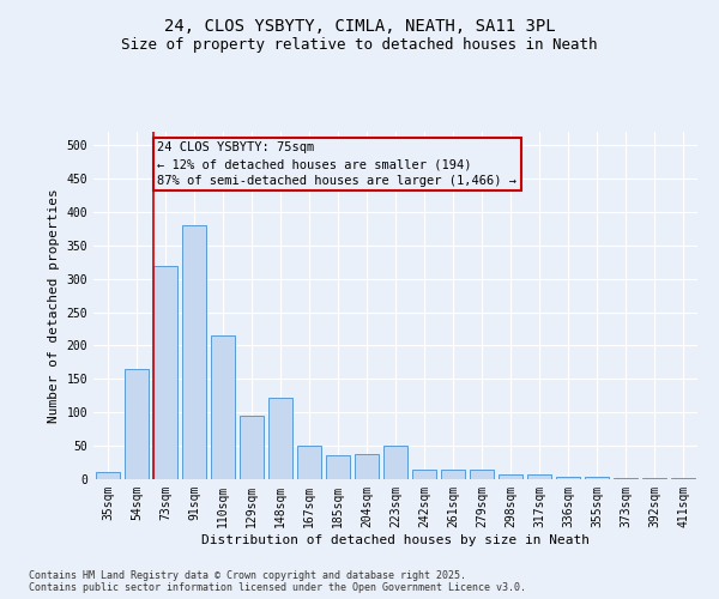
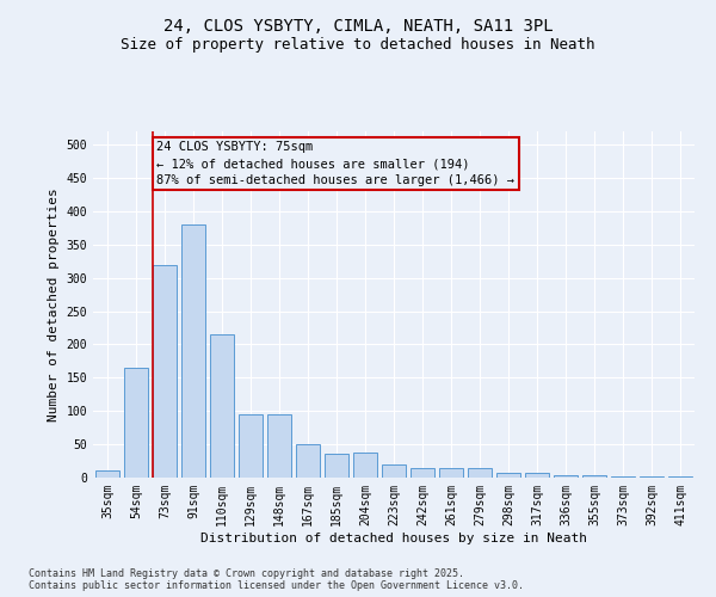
148sqm: 122 -> 95
223sqm: 50 -> 20
